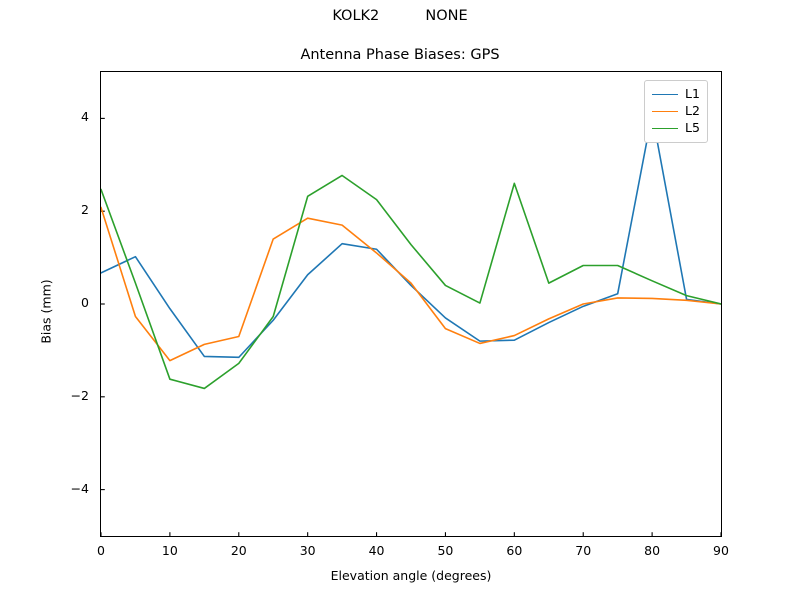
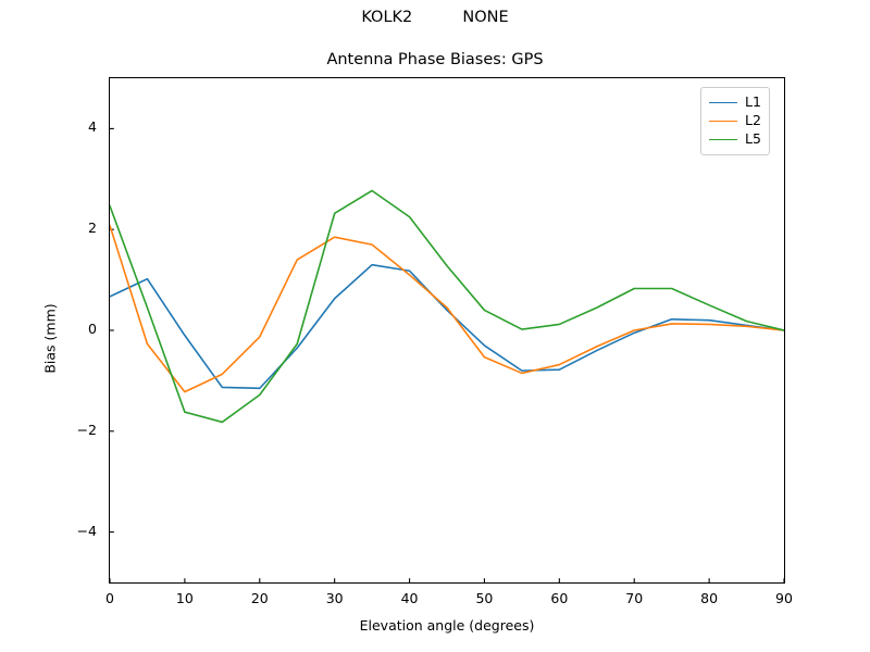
L2/20: -0.7 -> -0.1
L5/60: 2.6 -> 0.1
L1/80: 4.1 -> 0.2
